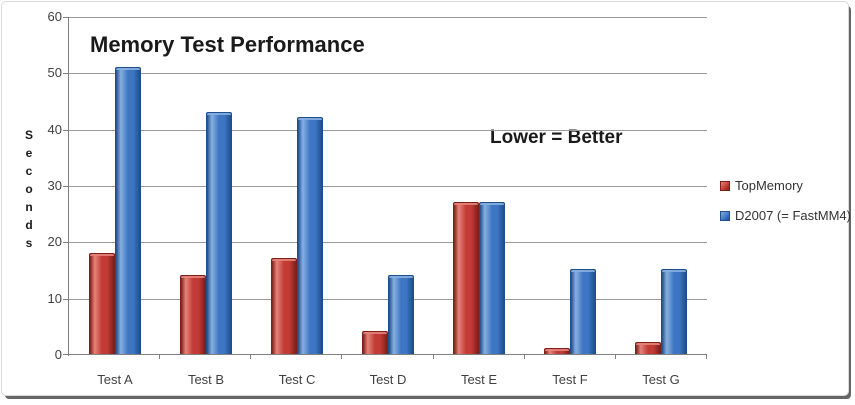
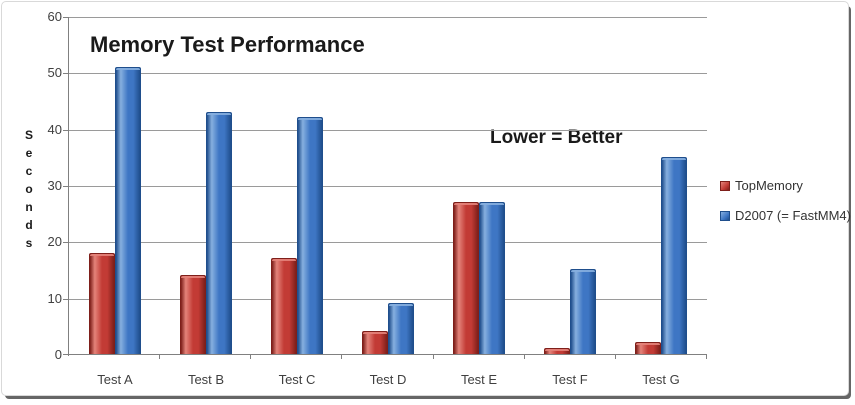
D2007 (= FastMM4)/Test D: 14 -> 9
D2007 (= FastMM4)/Test G: 15 -> 35
